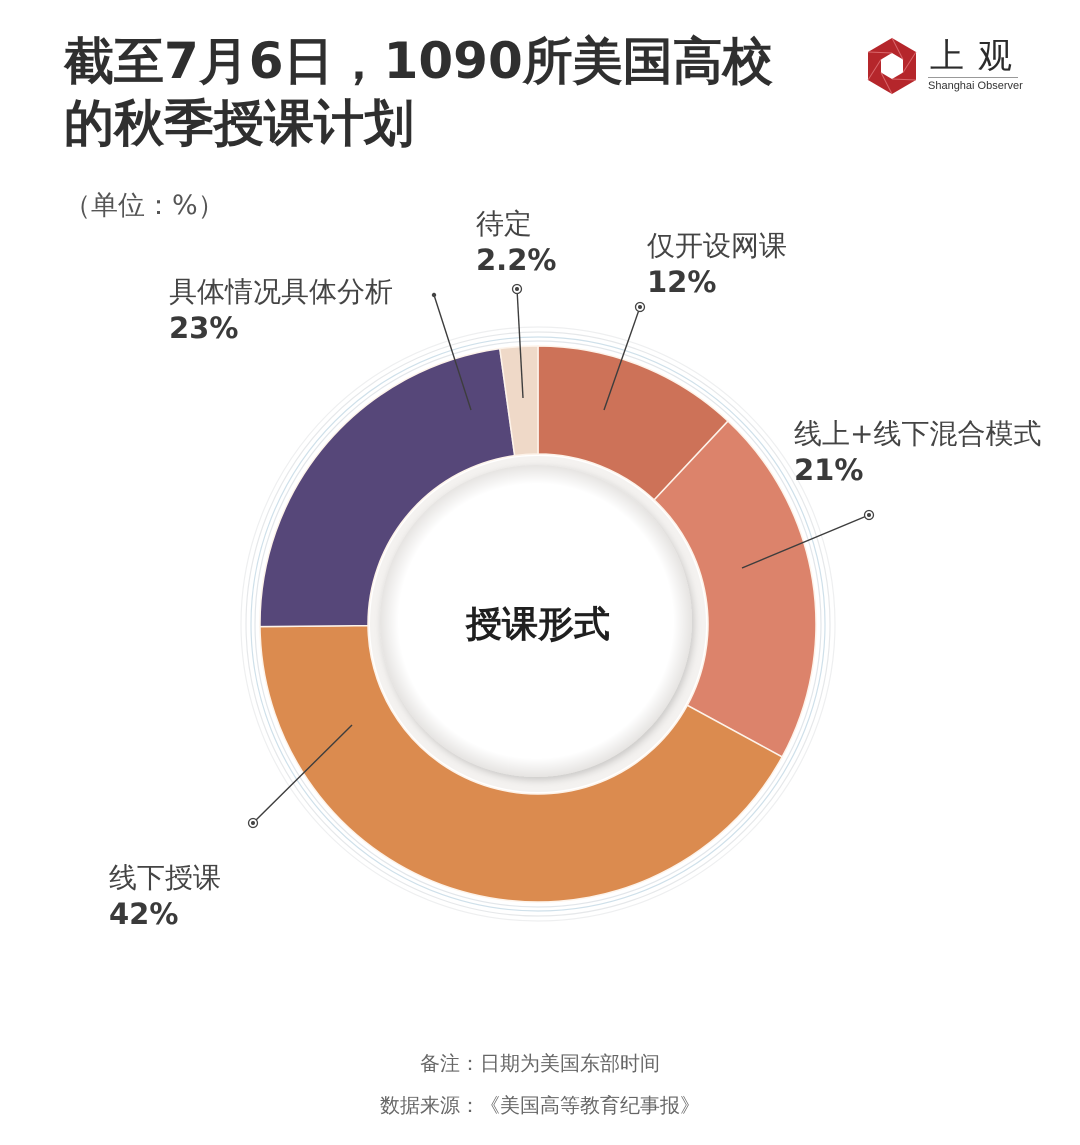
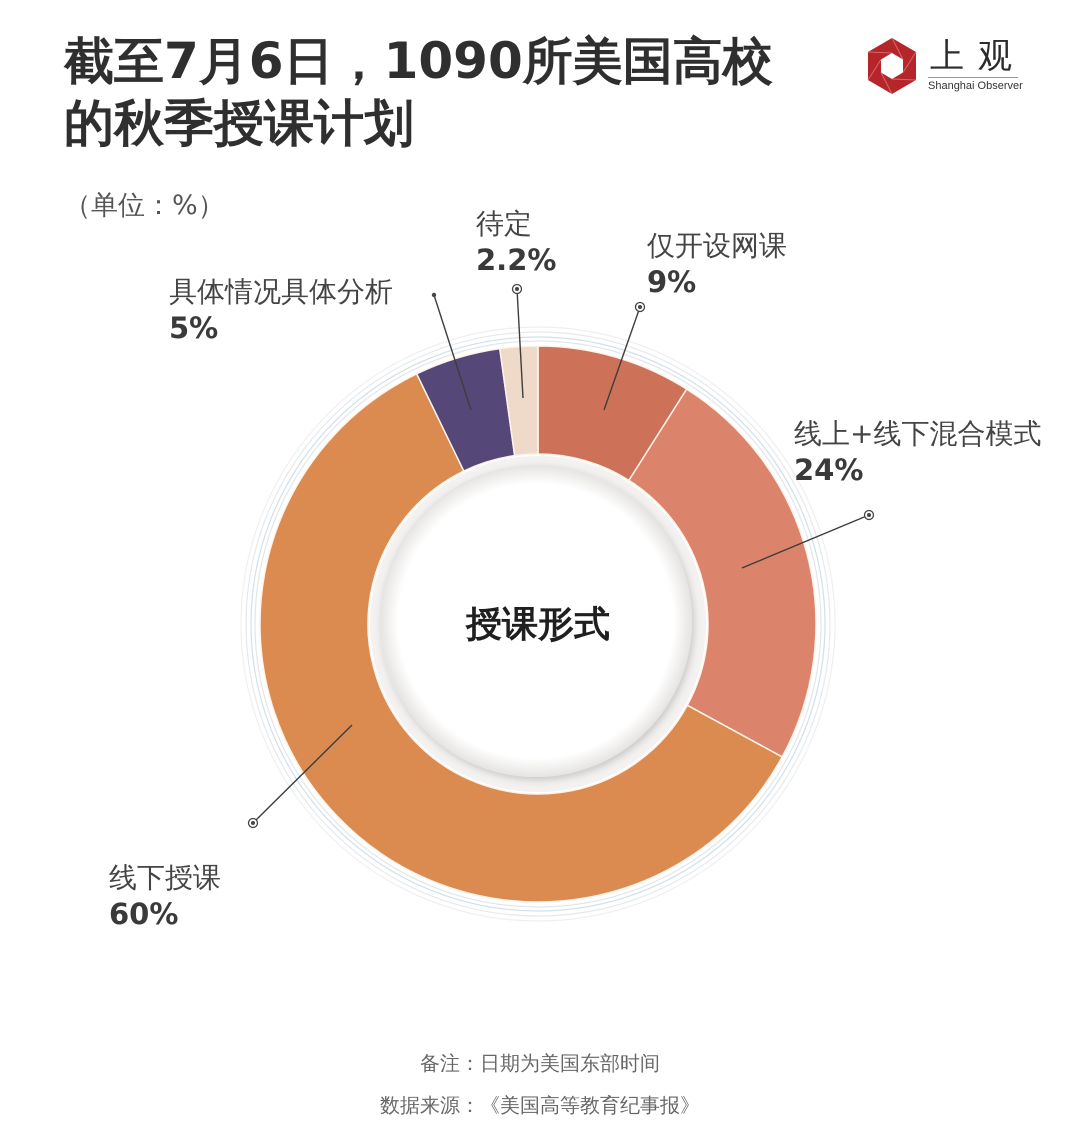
仅开设网课: 12% -> 9%
线上+线下混合模式: 21% -> 24%
线下授课: 42% -> 60%
具体情况具体分析: 23% -> 5%
